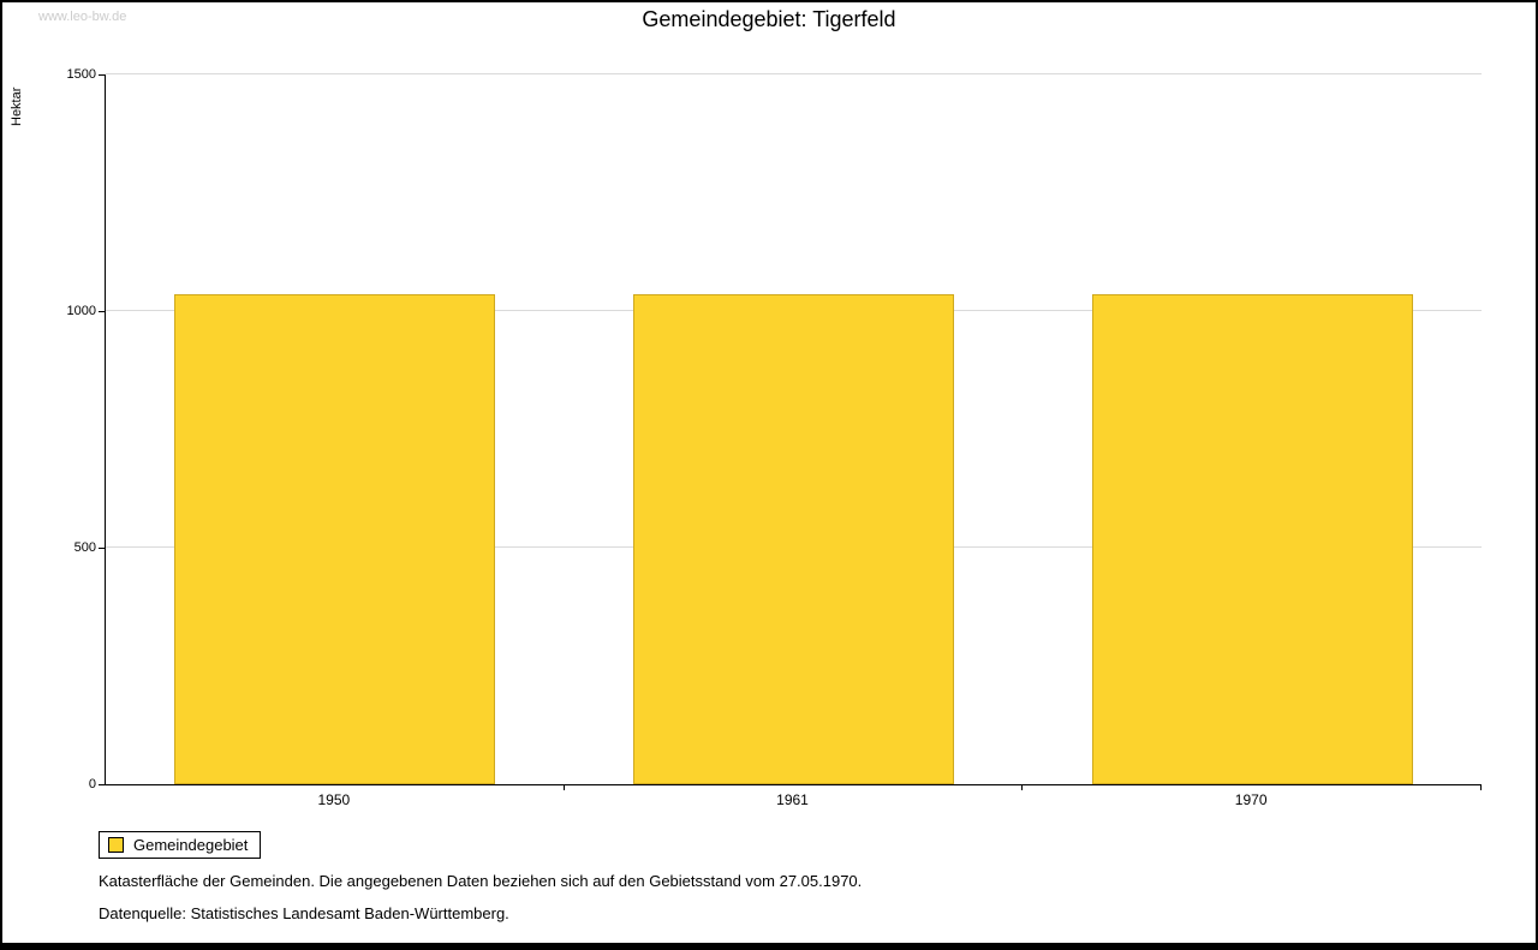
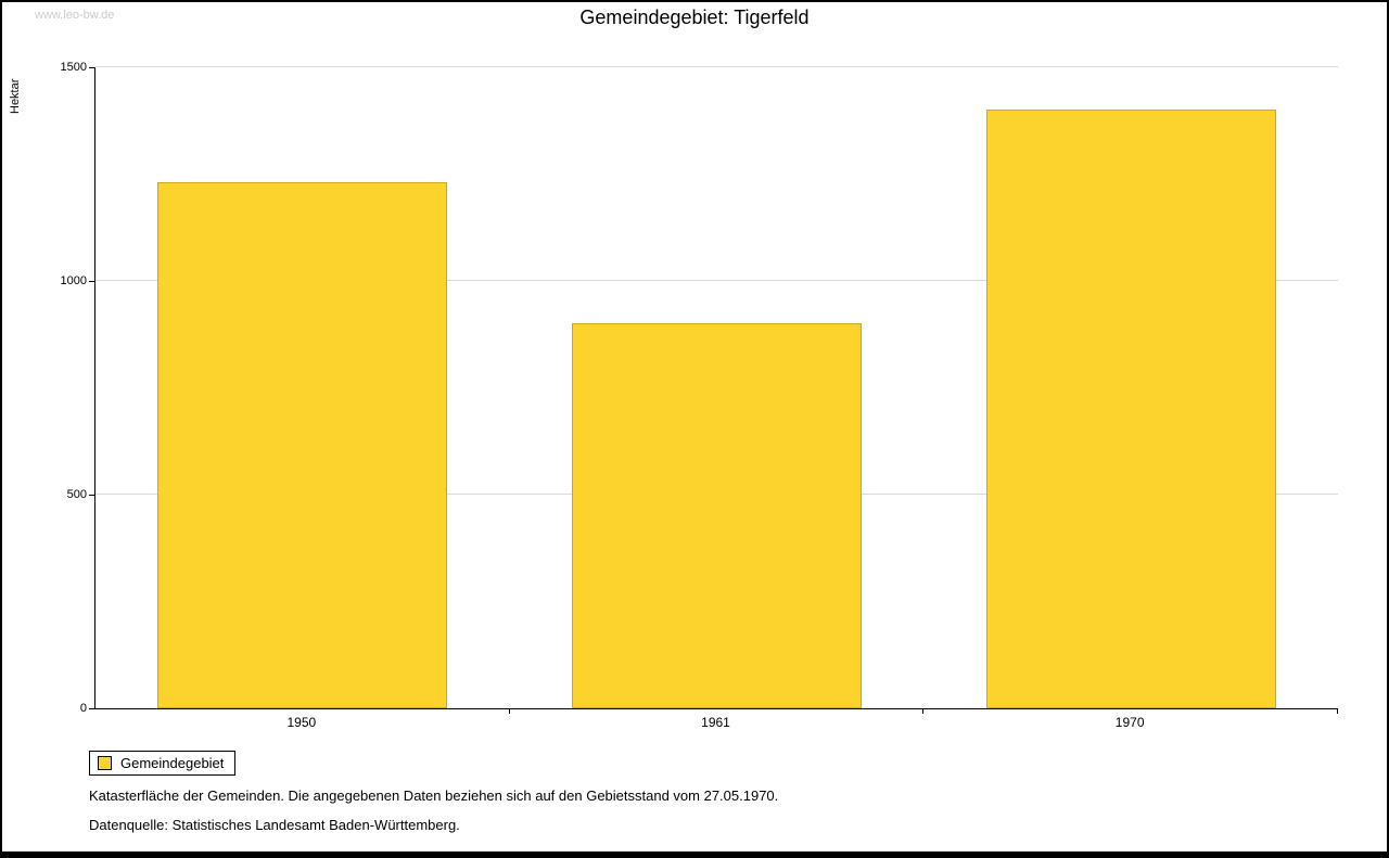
1950: 1040 -> 1230
1961: 1040 -> 900
1970: 1040 -> 1400
